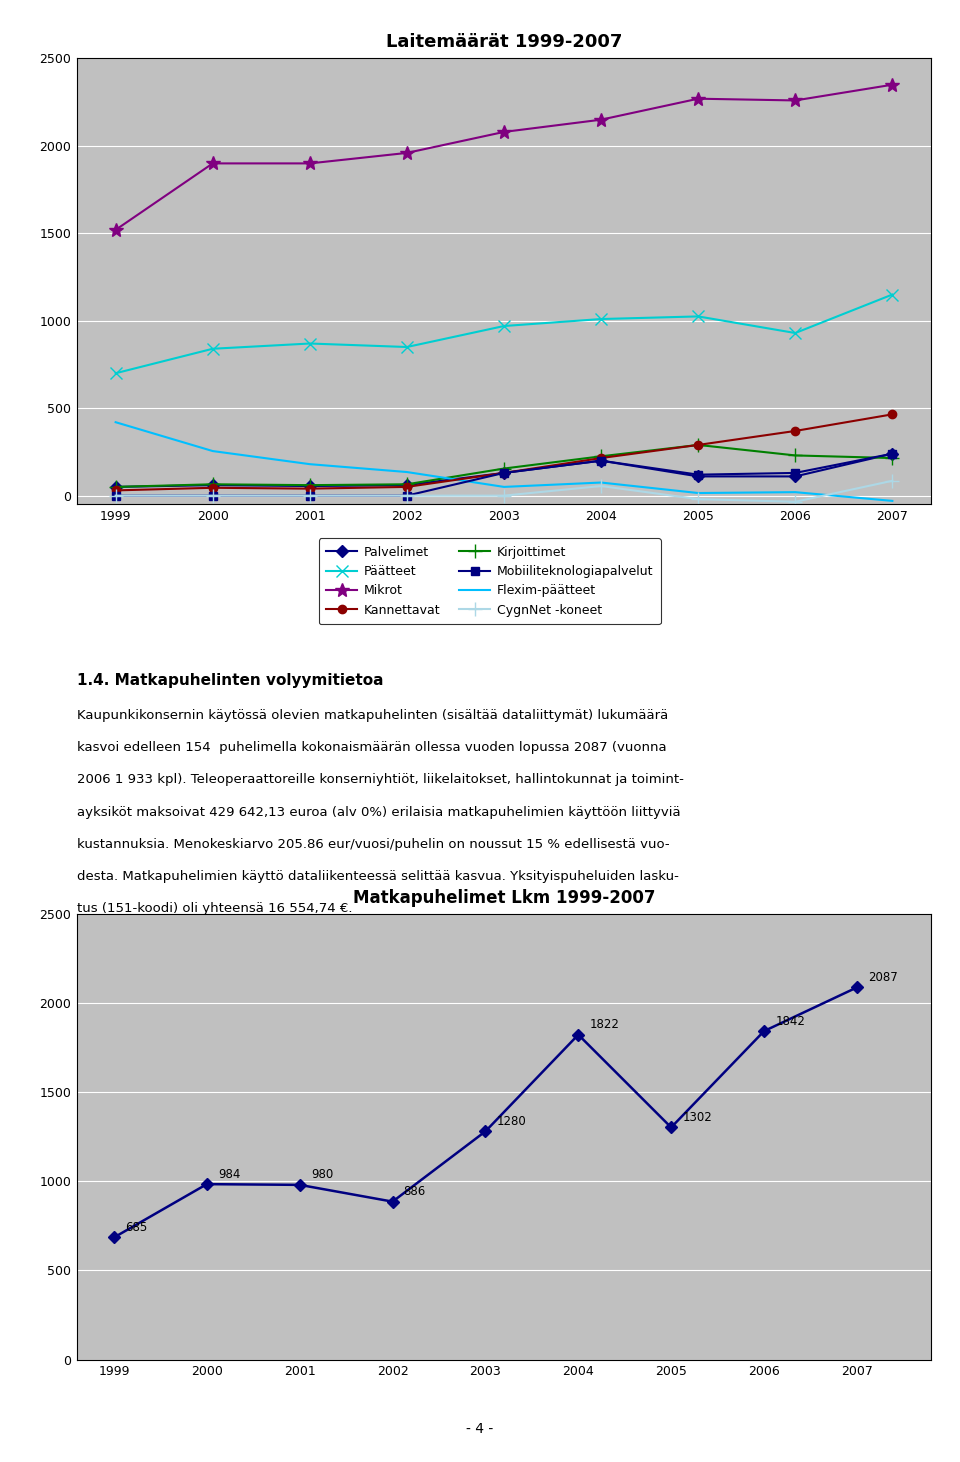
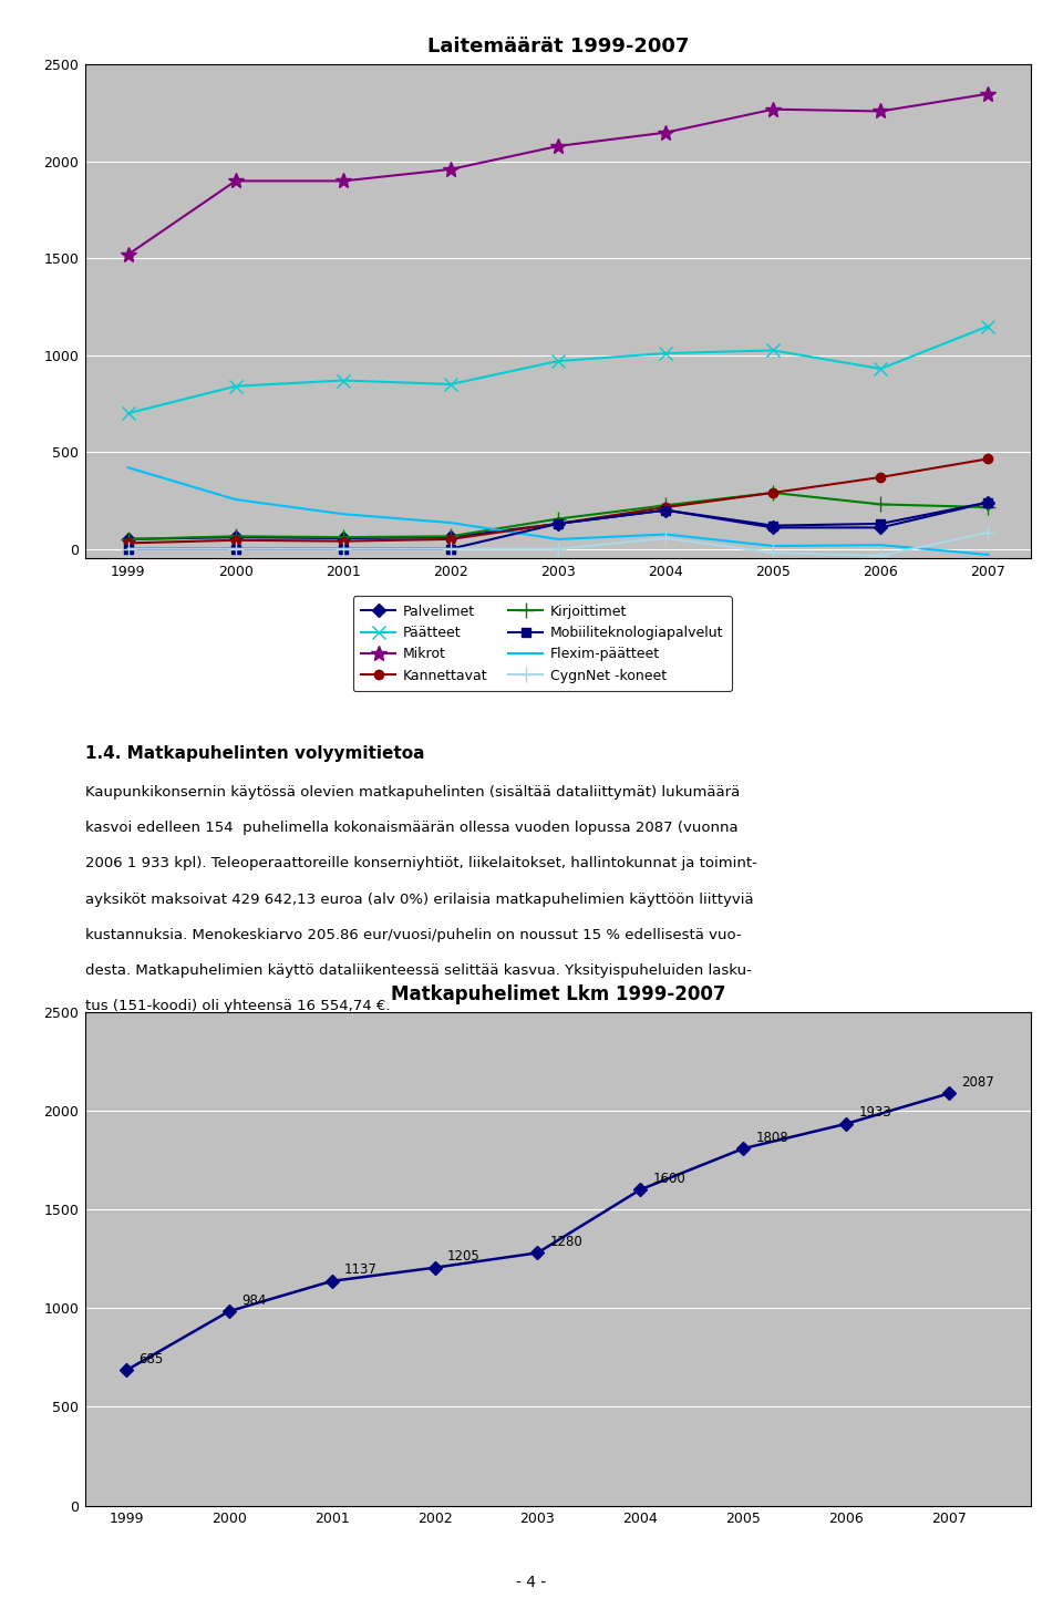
Matkapuhelimet Lkm 1999-2007/2001: 980 -> 1137
Matkapuhelimet Lkm 1999-2007/2002: 886 -> 1205
Matkapuhelimet Lkm 1999-2007/2004: 1822 -> 1600
Matkapuhelimet Lkm 1999-2007/2005: 1302 -> 1808
Matkapuhelimet Lkm 1999-2007/2006: 1842 -> 1933
